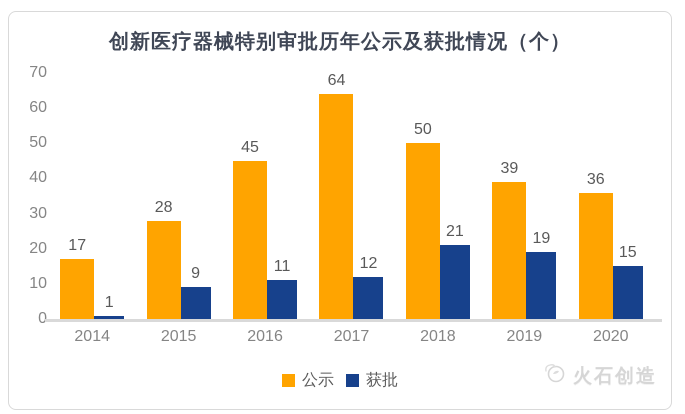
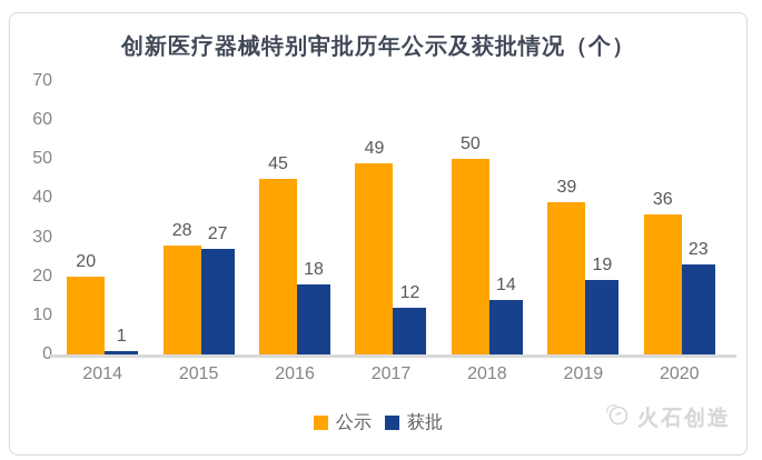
公示/2014: 17 -> 20
获批/2015: 9 -> 27
获批/2016: 11 -> 18
公示/2017: 64 -> 49
获批/2018: 21 -> 14
获批/2020: 15 -> 23
